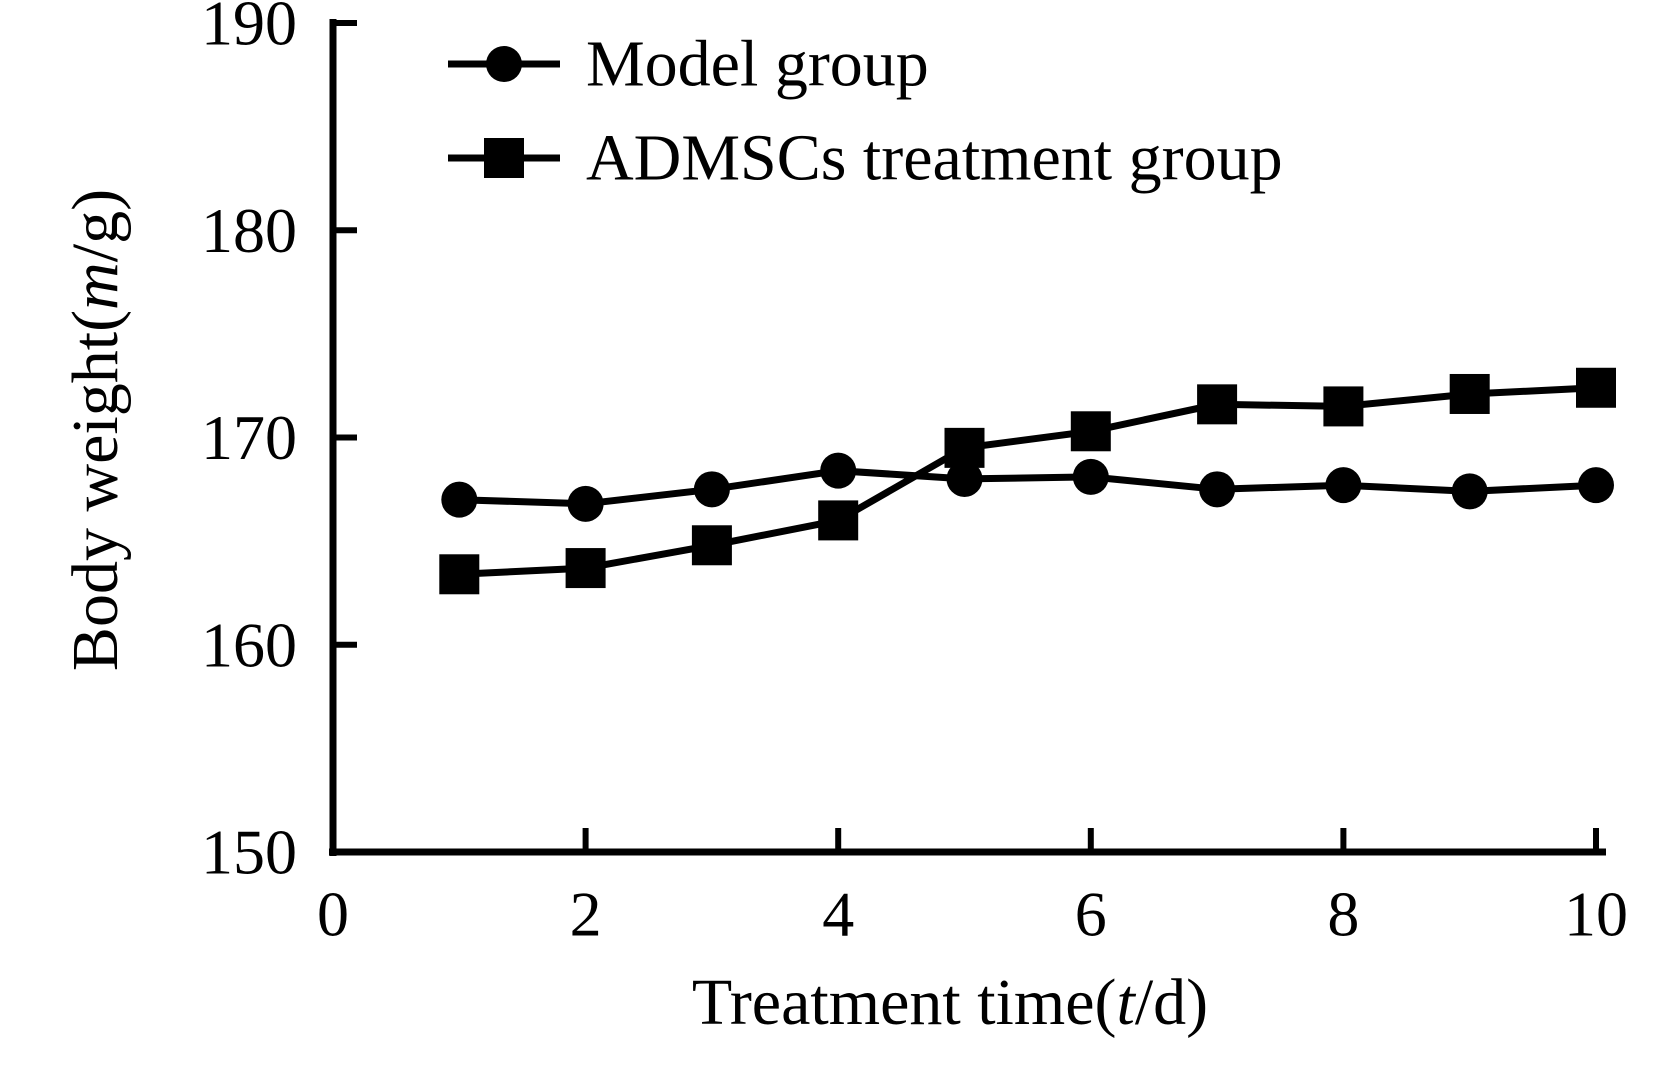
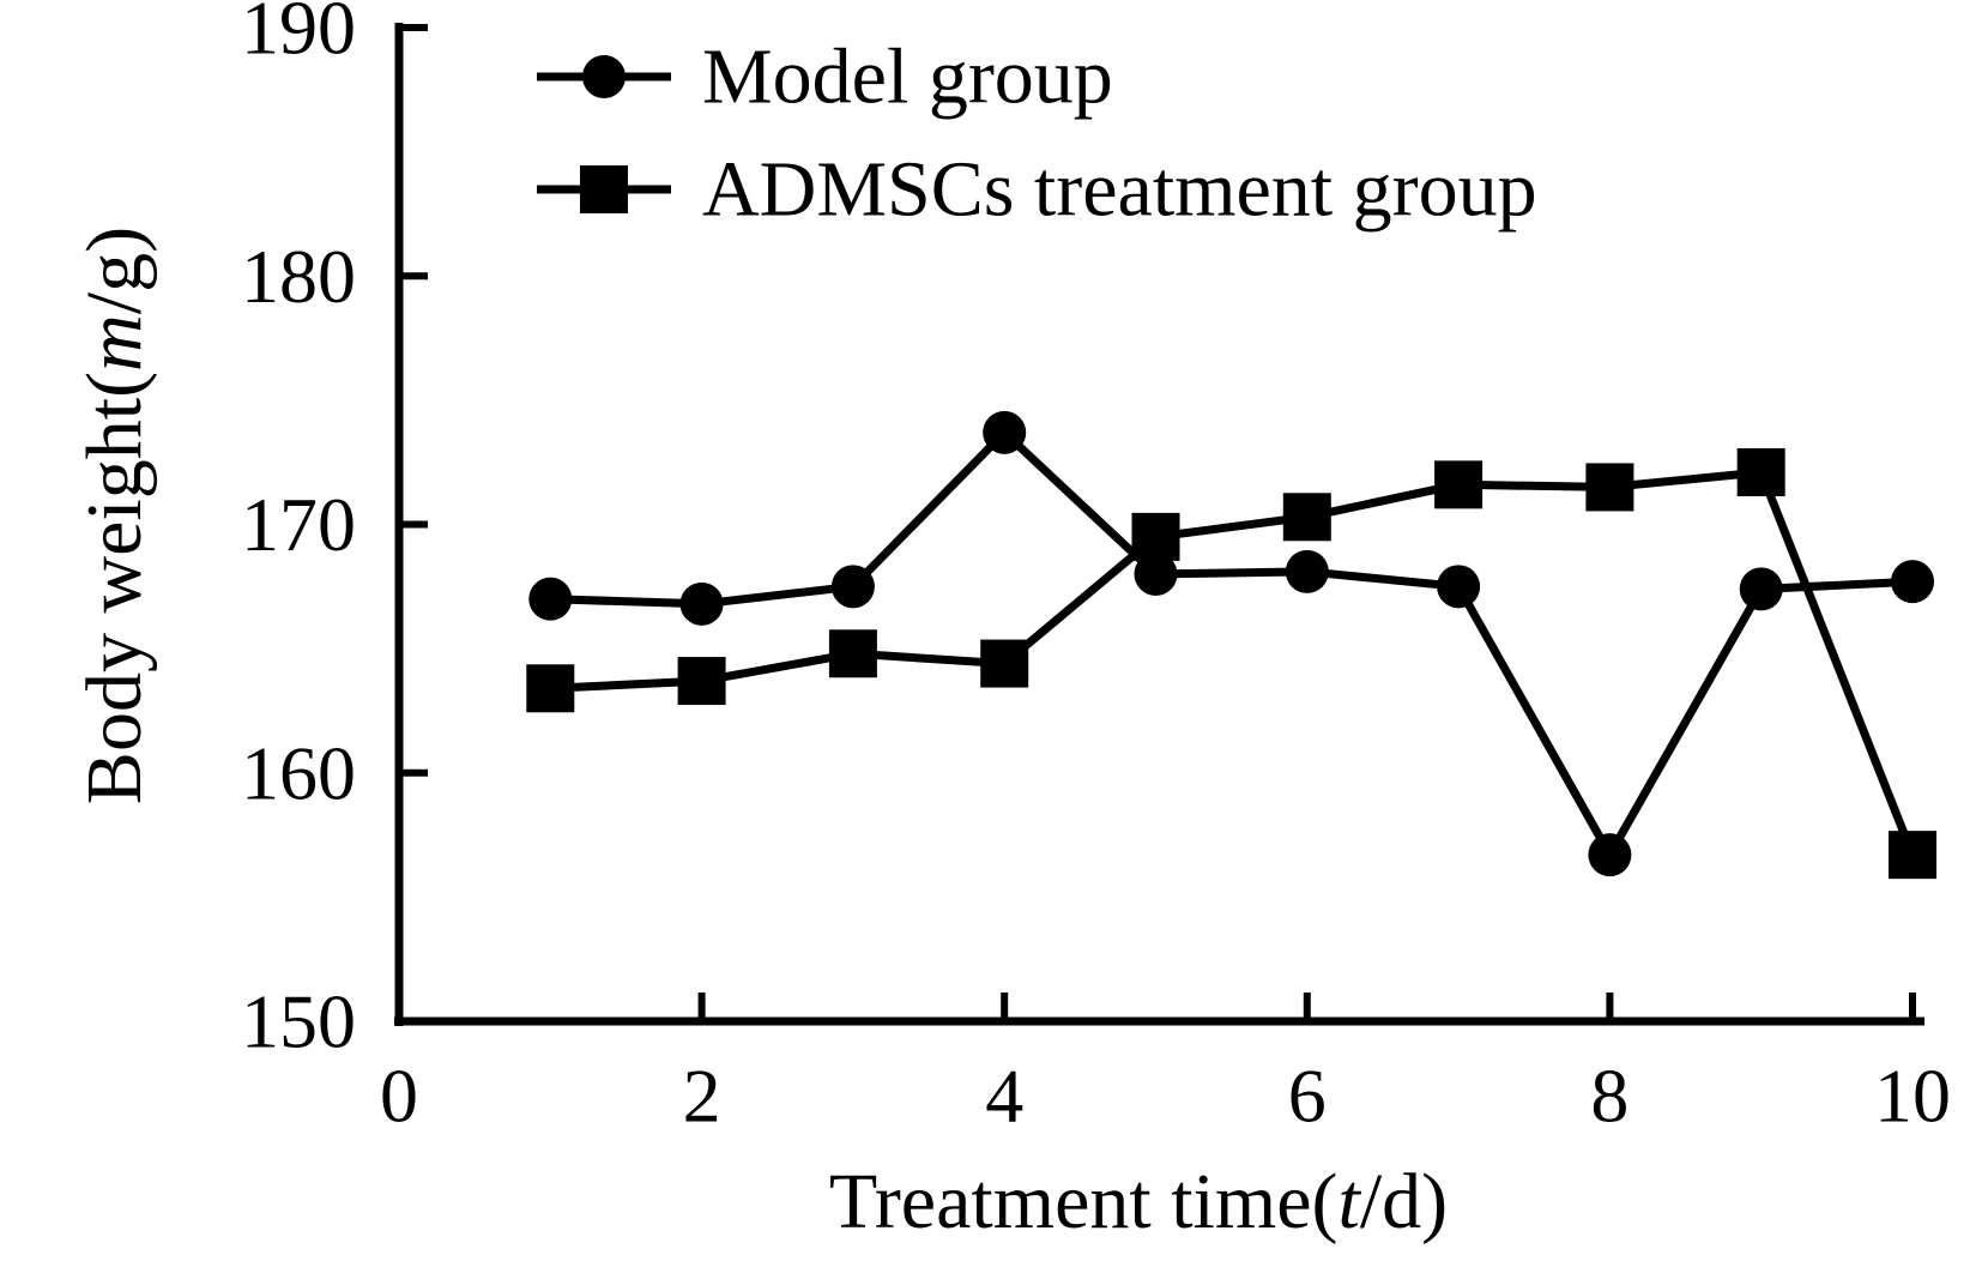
Model group/4: 168.4 -> 173.7
ADMSCs treatment group/4: 166.0 -> 164.4
Model group/8: 167.7 -> 156.7
ADMSCs treatment group/10: 172.4 -> 156.7
